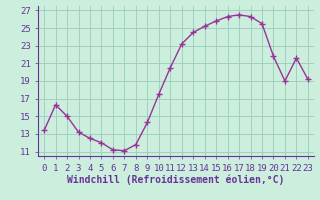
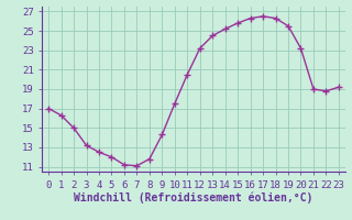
0: 13.4 -> 17.0
20: 21.8 -> 23.2
22: 21.6 -> 18.8
